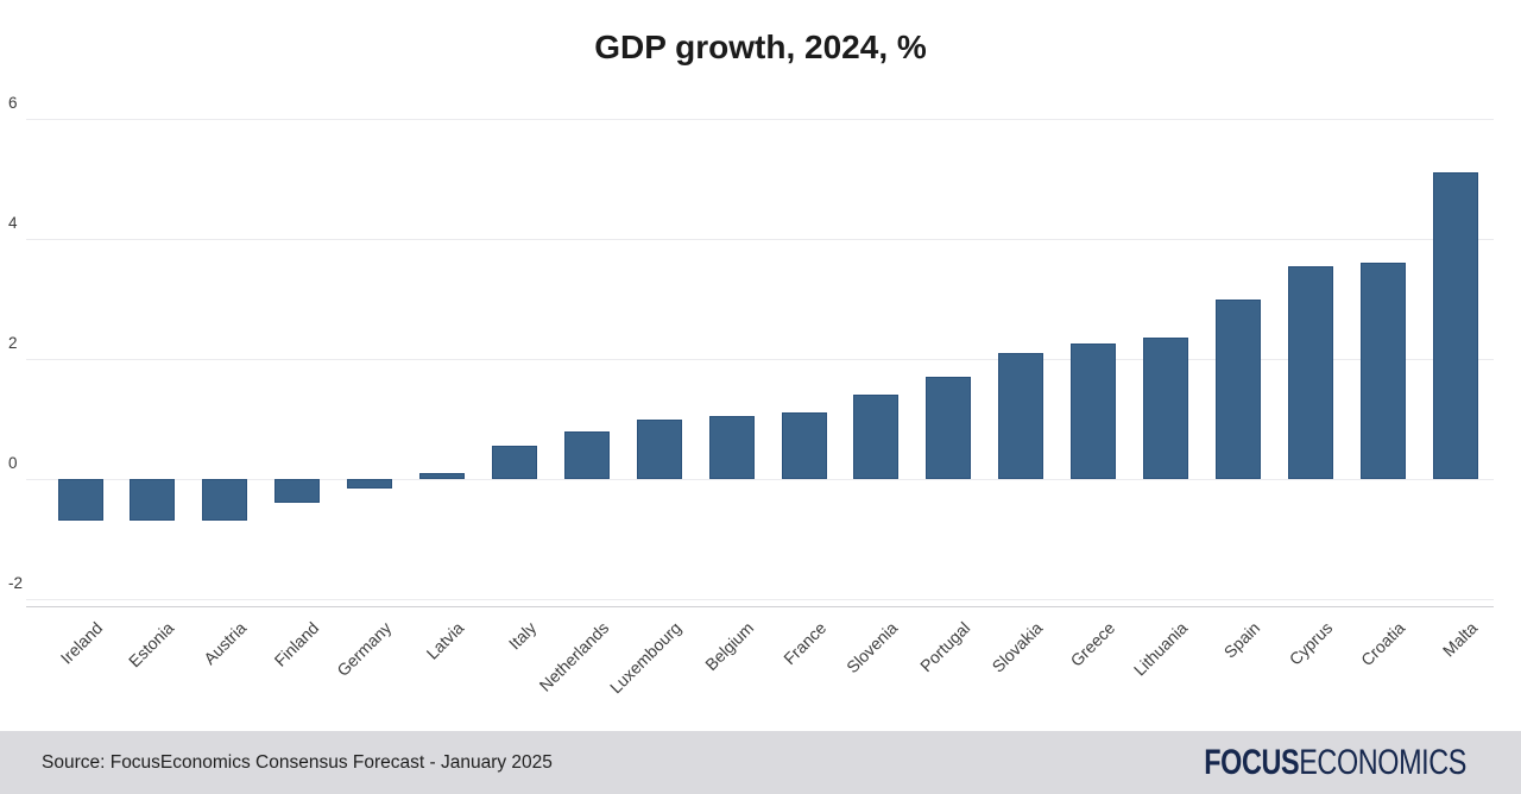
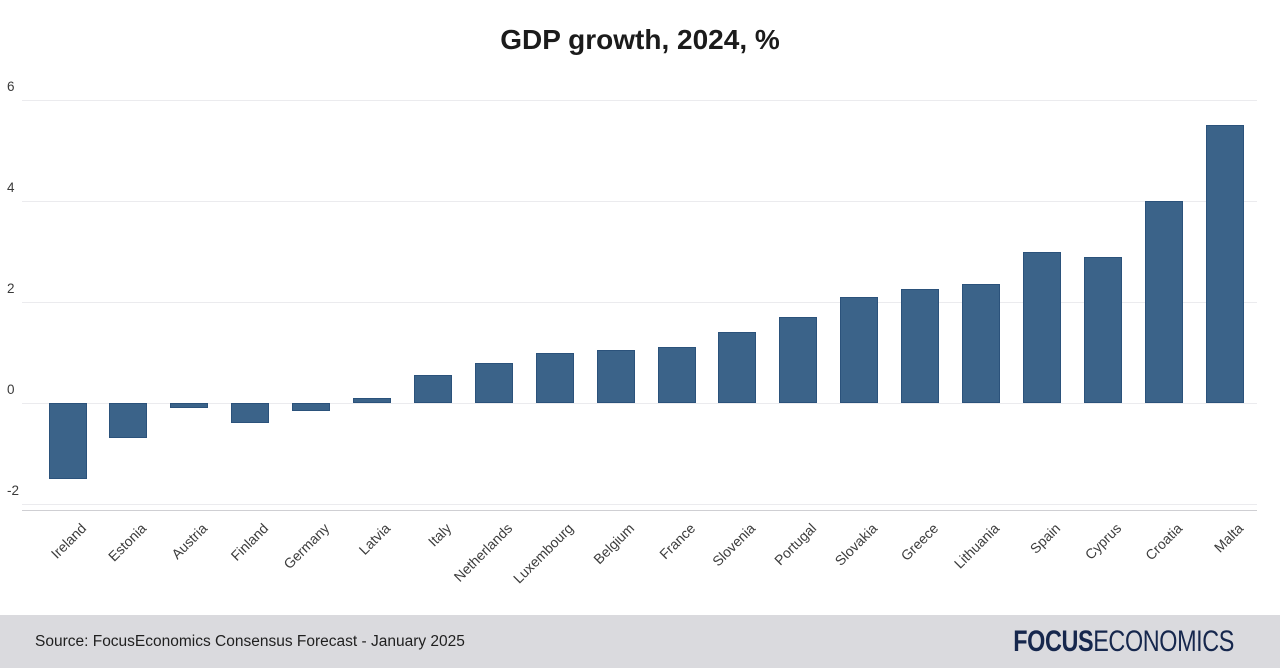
Ireland: -0.7 -> -1.5
Austria: -0.7 -> -0.1
Cyprus: 3.5 -> 2.9
Croatia: 3.6 -> 4.0
Malta: 5.1 -> 5.5
